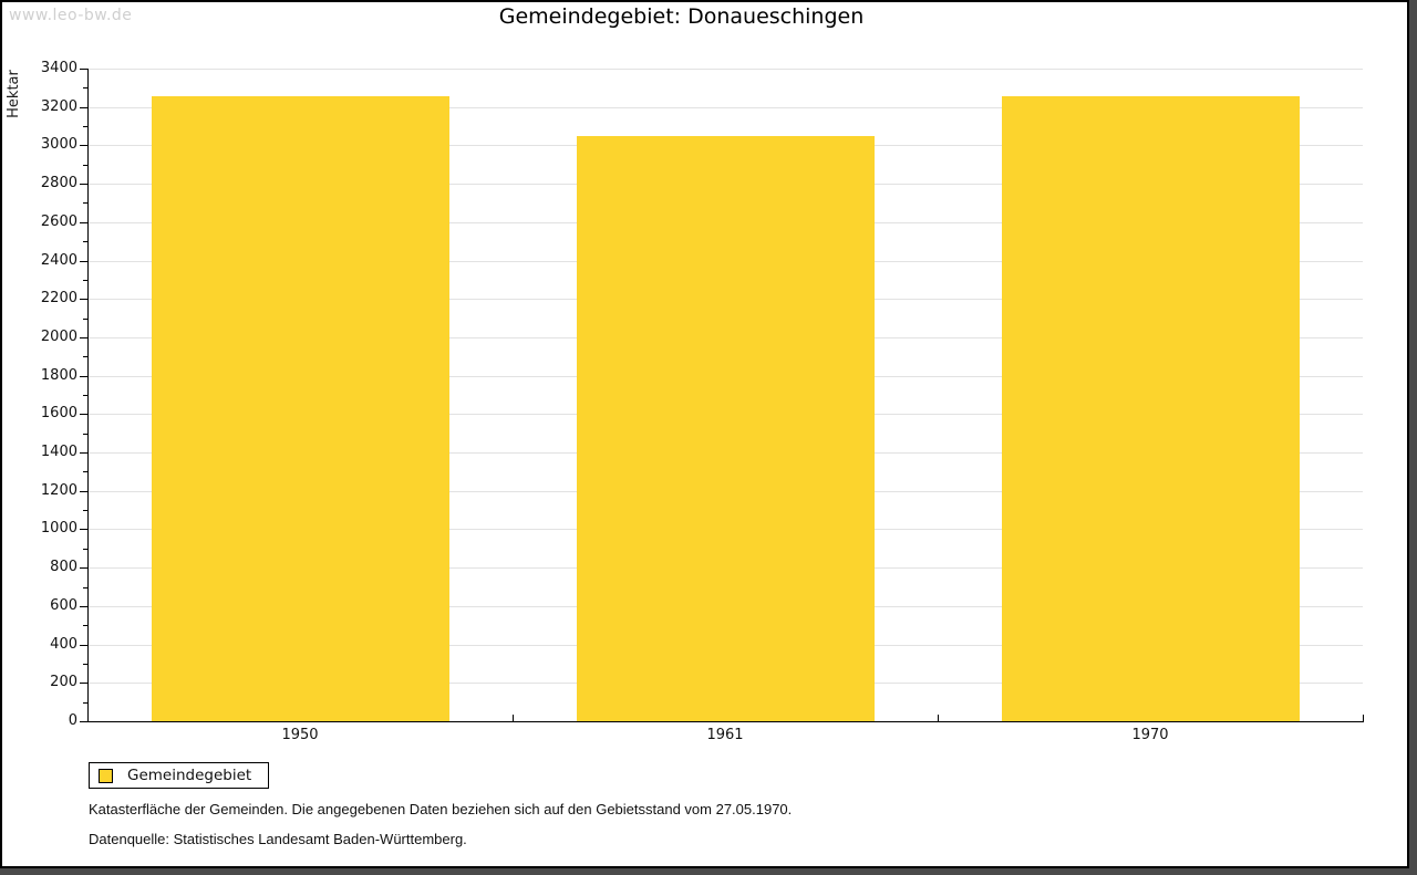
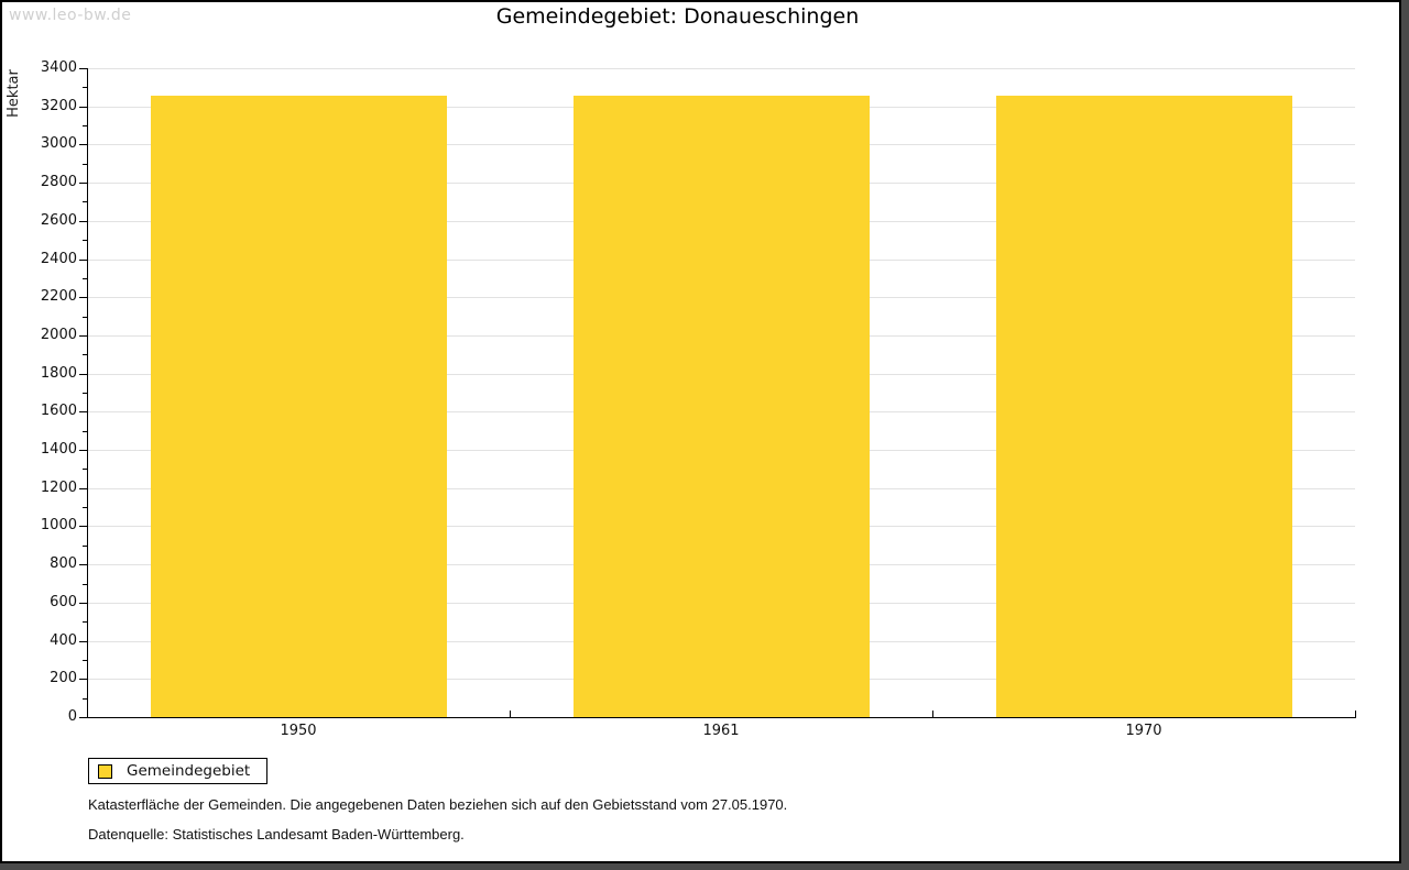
1961: 3050 -> 3260
